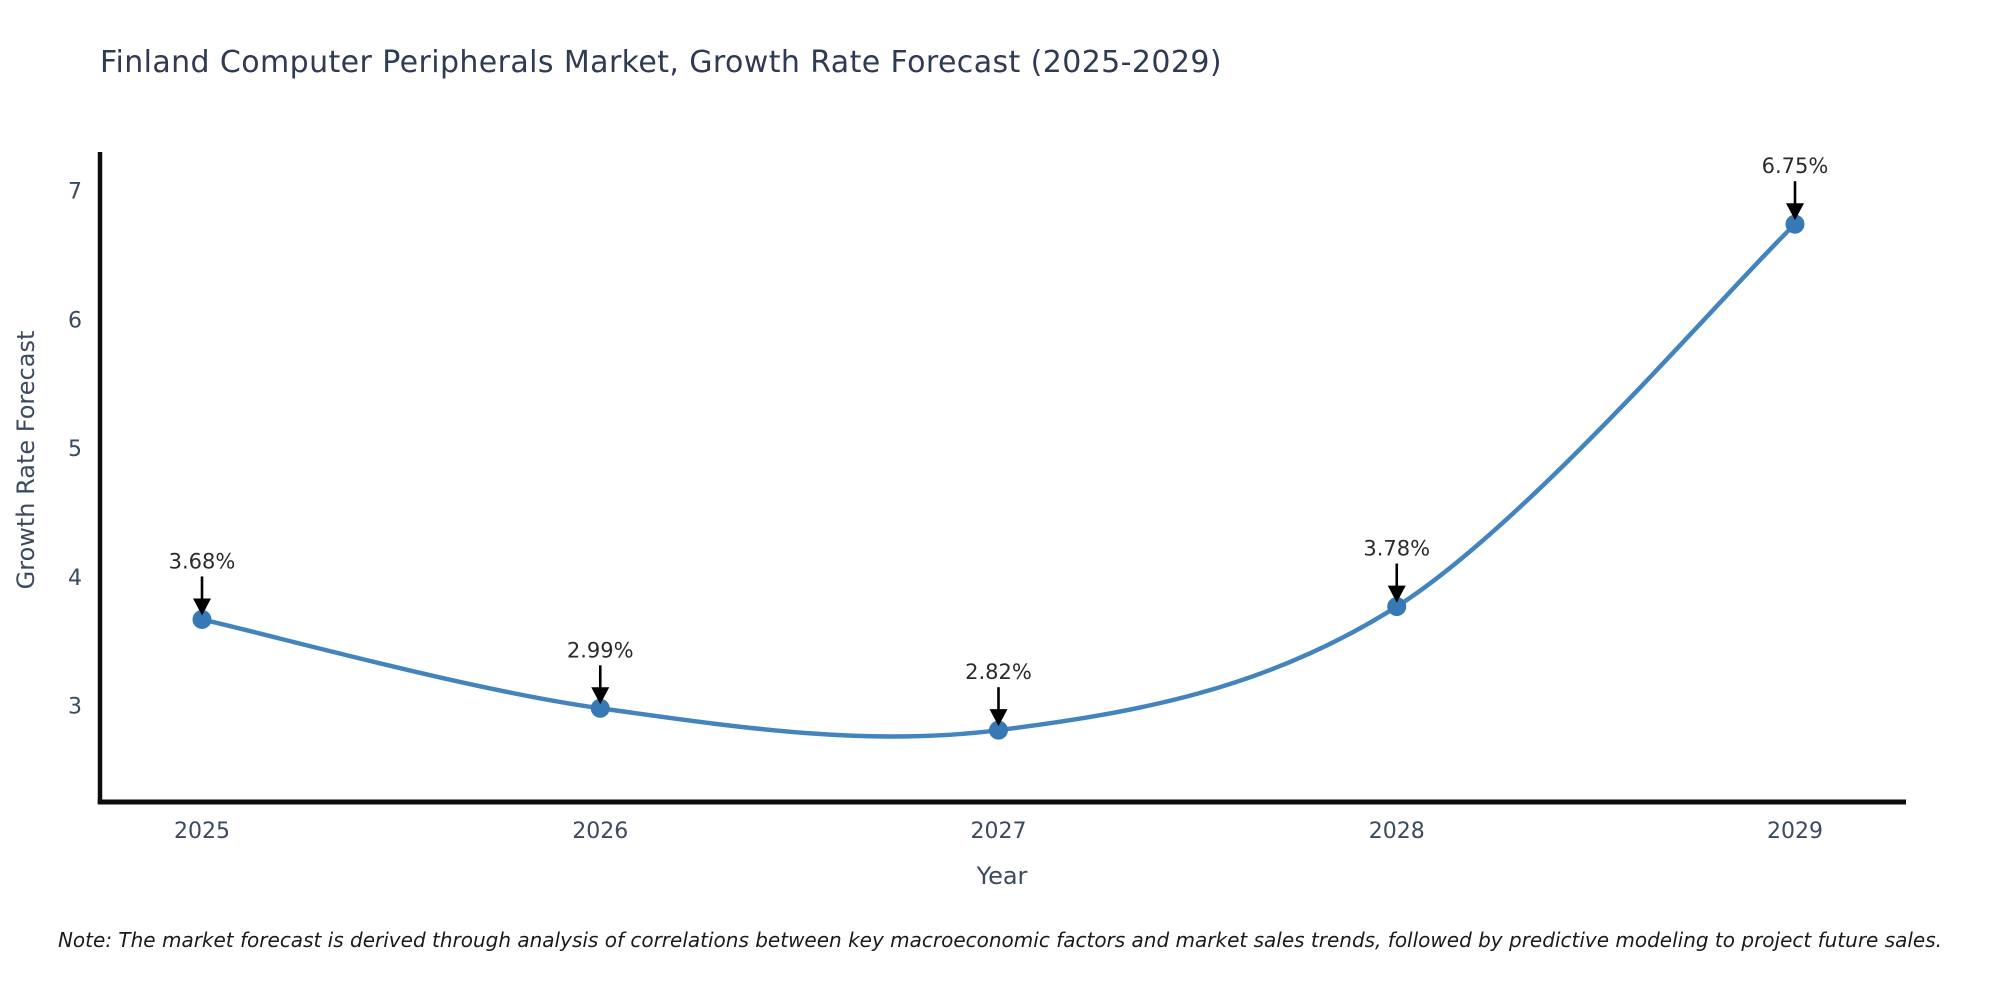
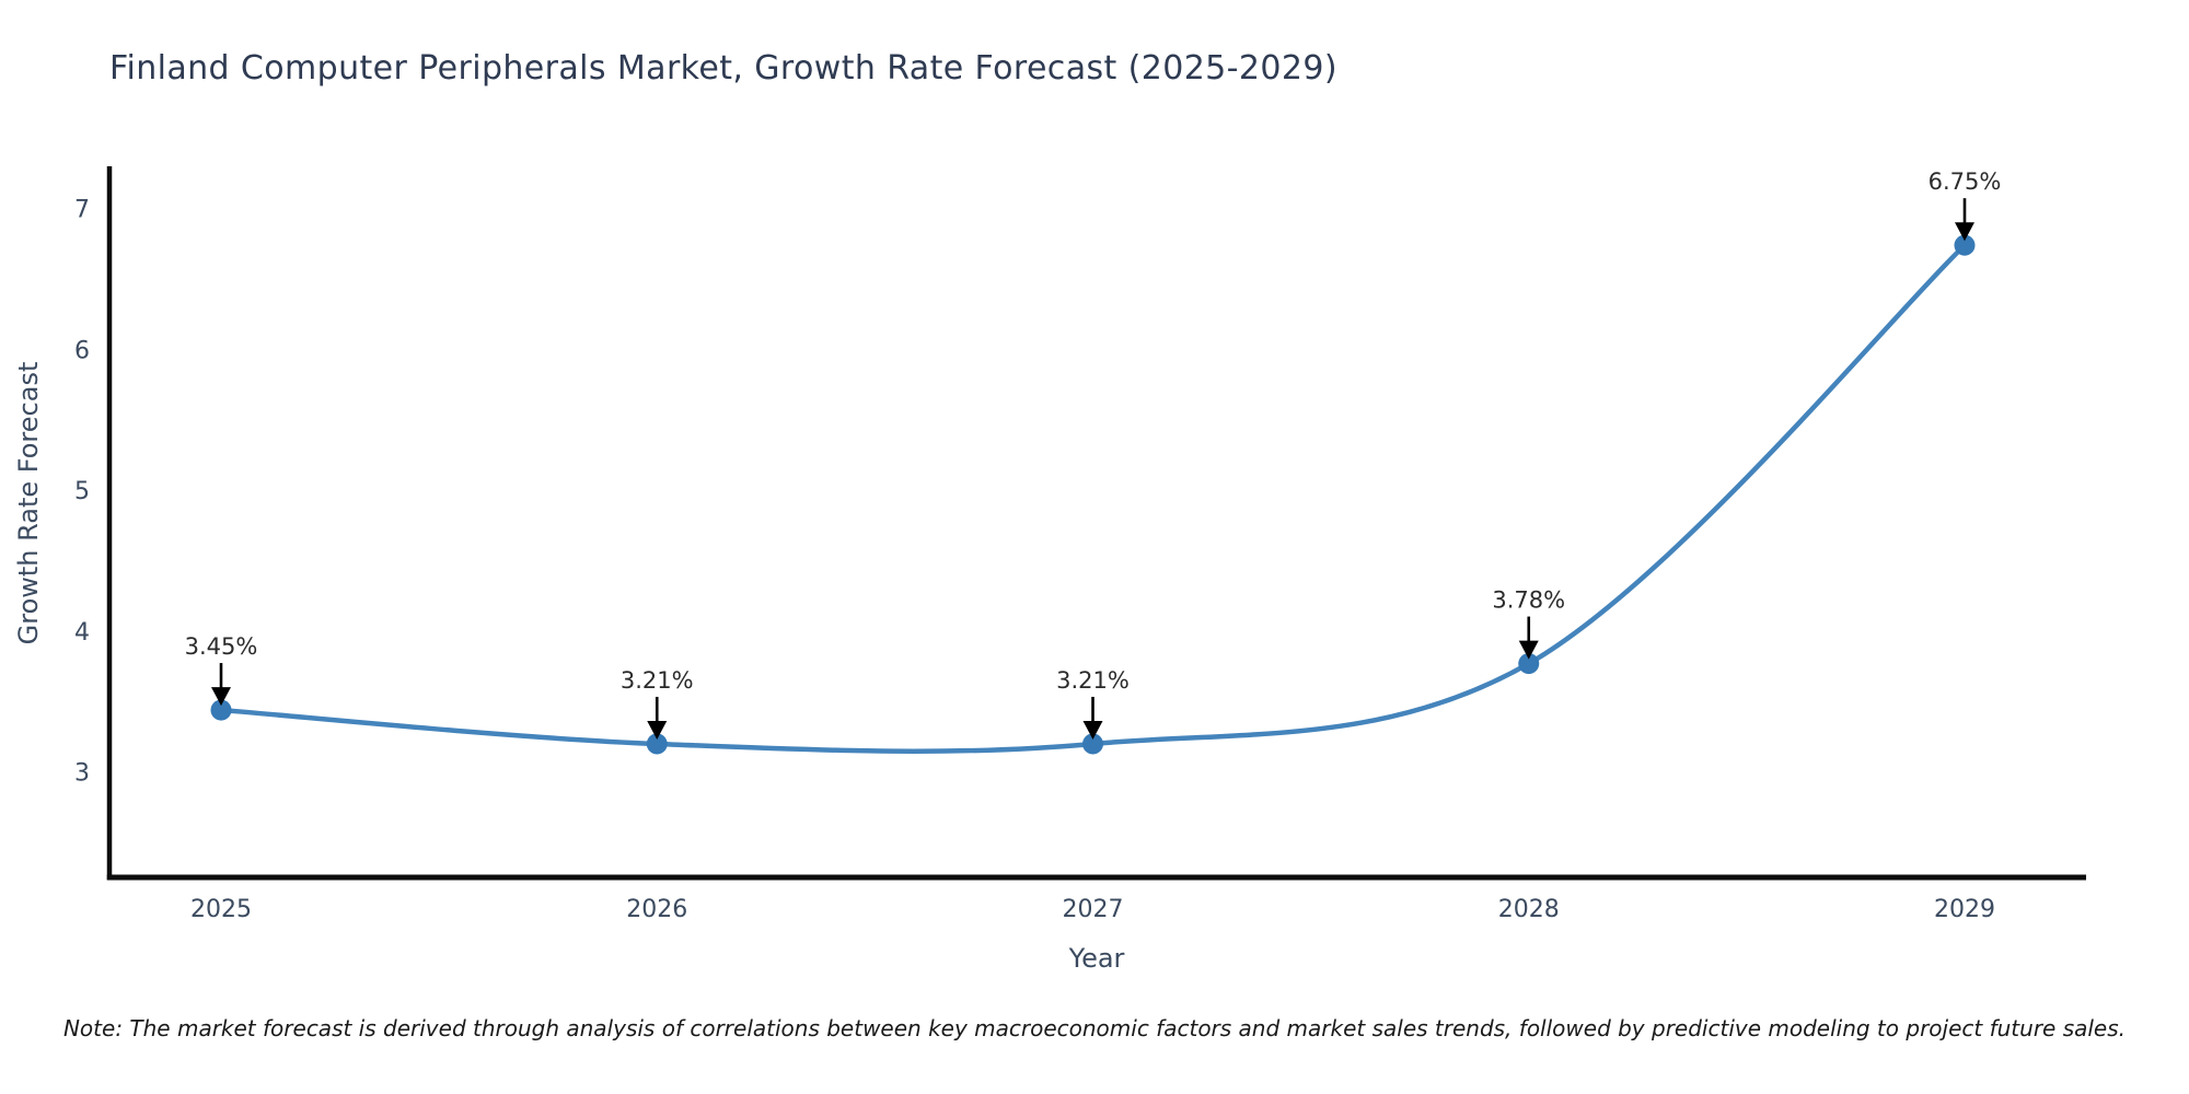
2025: 3.68% -> 3.45%
2026: 2.99% -> 3.21%
2027: 2.82% -> 3.21%
